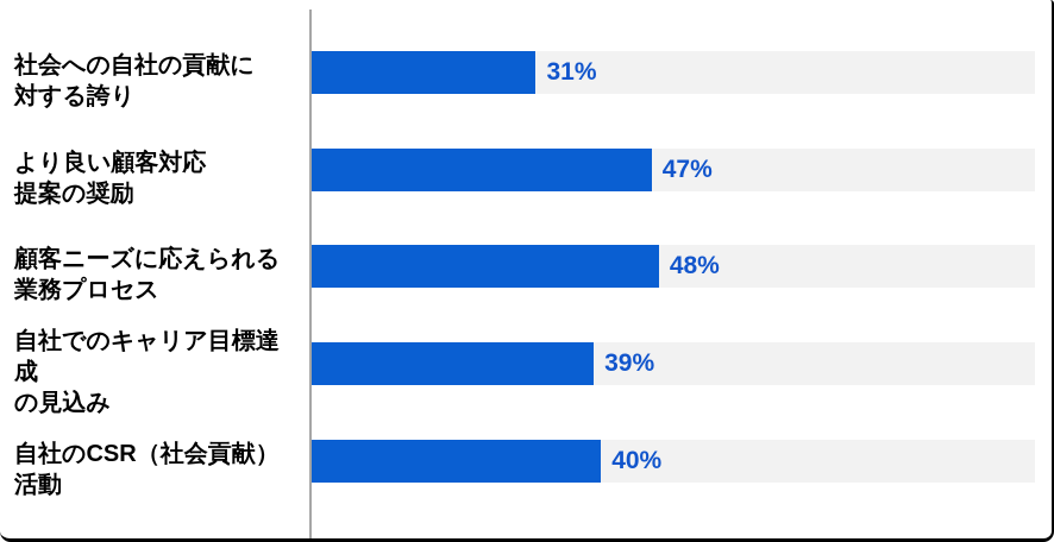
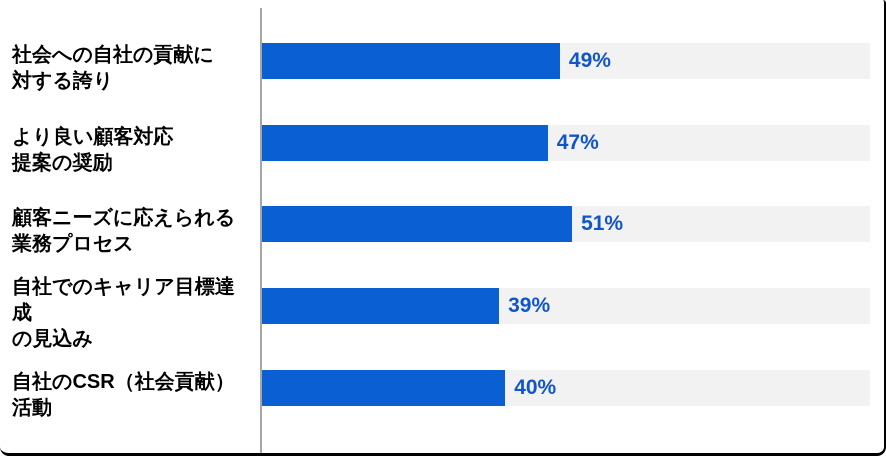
社会への自社の貢献に 対する誇り: 31% -> 49%
顧客ニーズに応えられる 業務プロセス: 48% -> 51%
